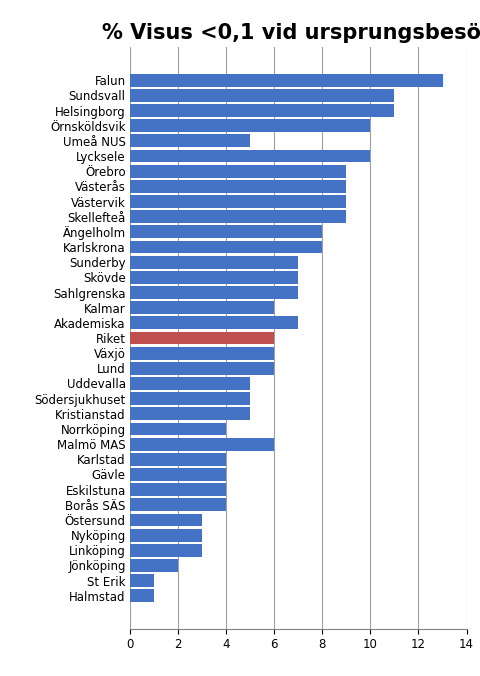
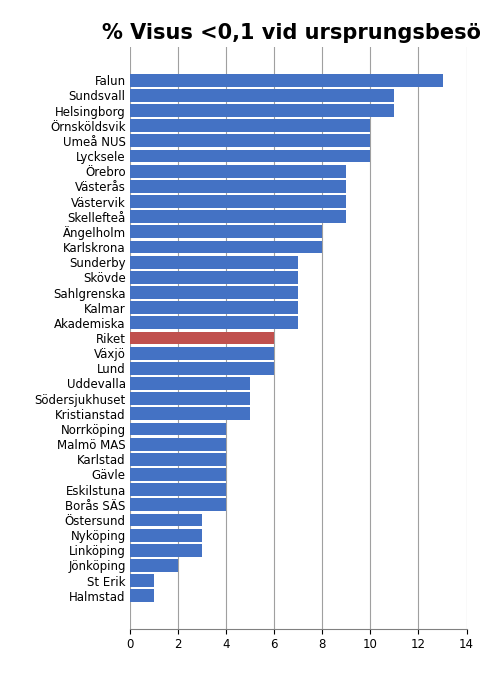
Umeå NUS: 5 -> 10
Kalmar: 6 -> 7
Malmö MAS: 6 -> 4
